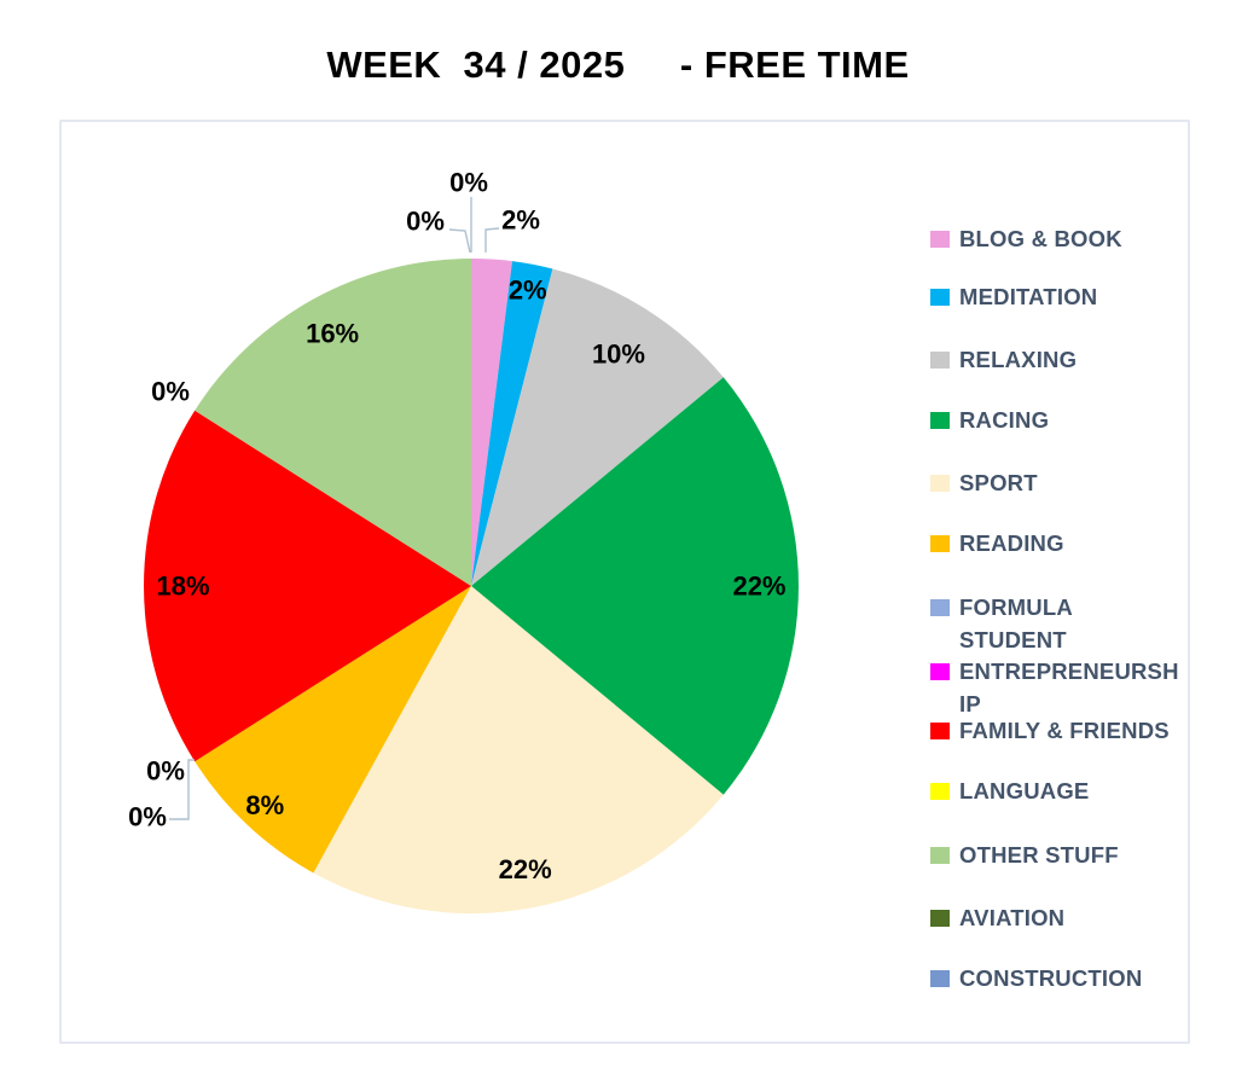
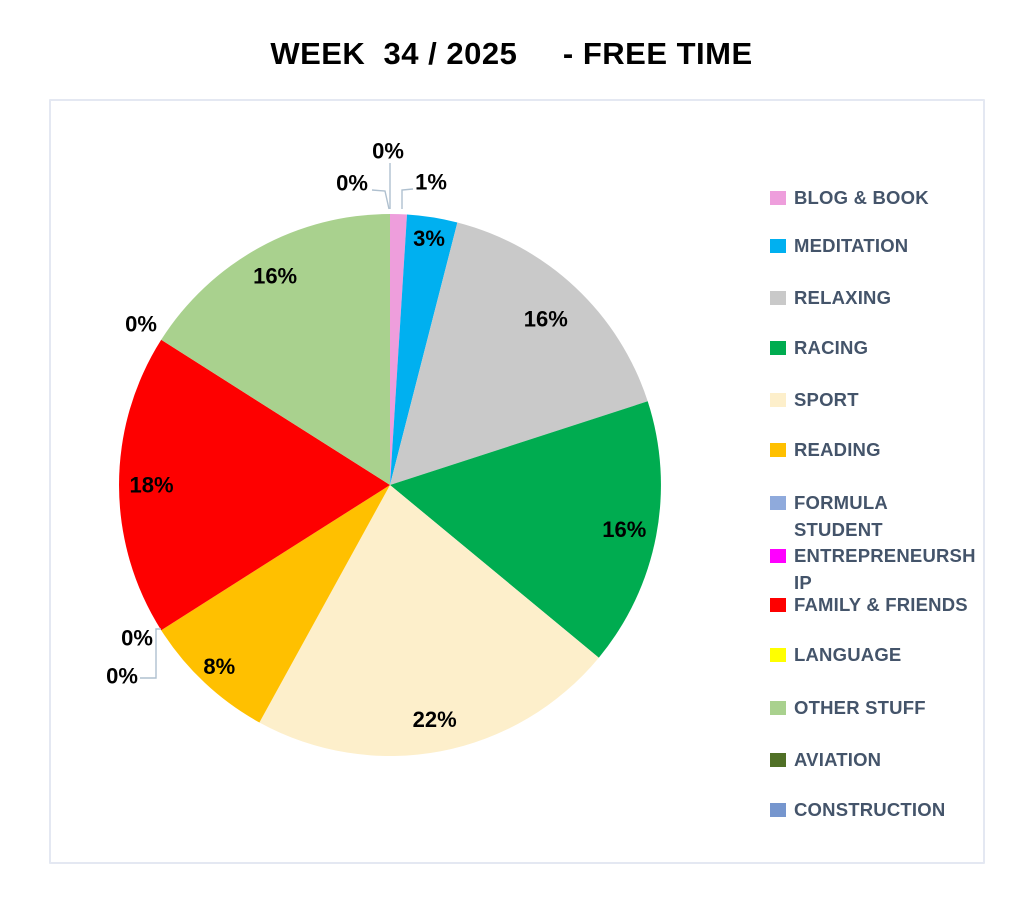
BLOG & BOOK: 2% -> 1%
MEDITATION: 2% -> 3%
RELAXING: 10% -> 16%
RACING: 22% -> 16%
